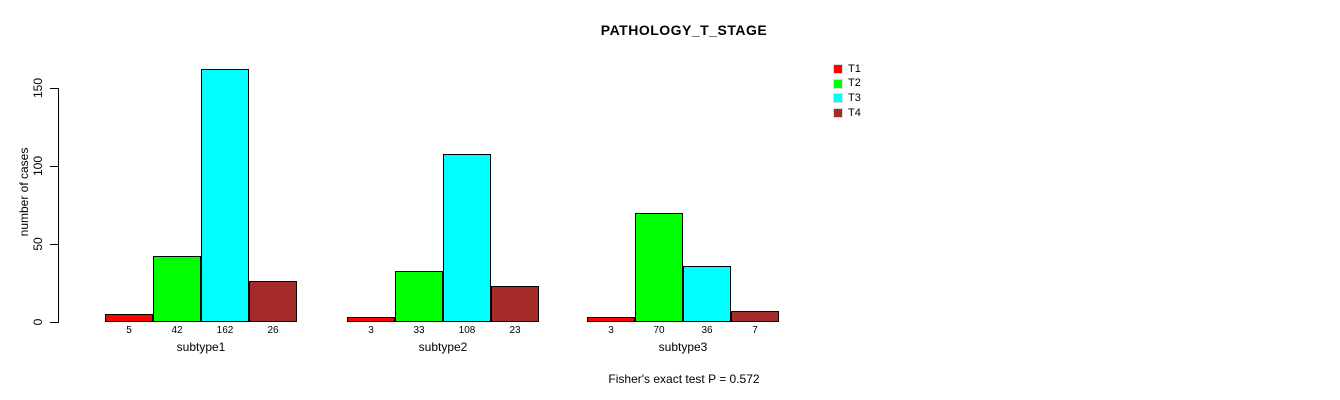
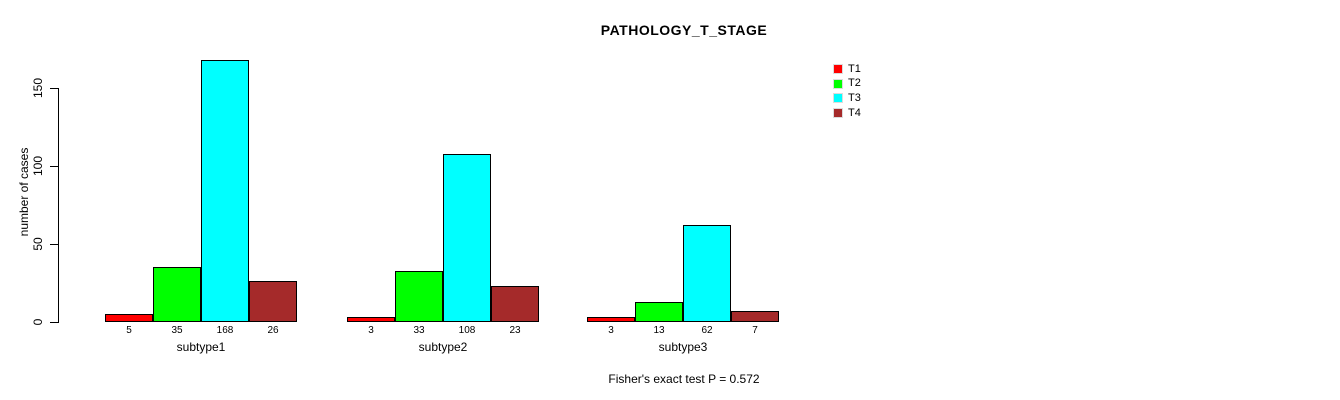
T2/subtype1: 42 -> 35
T3/subtype1: 162 -> 168
T2/subtype3: 70 -> 13
T3/subtype3: 36 -> 62
